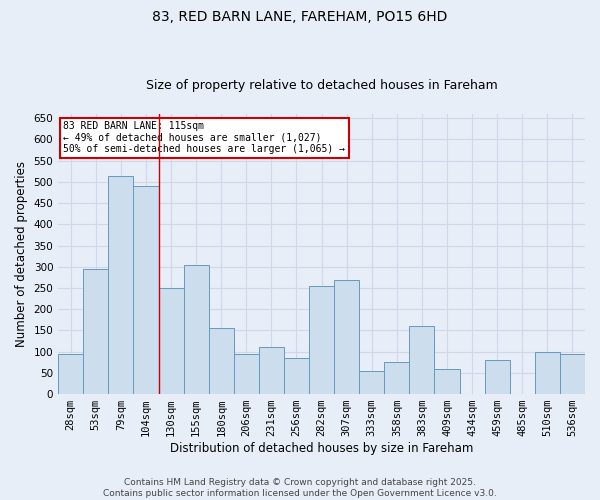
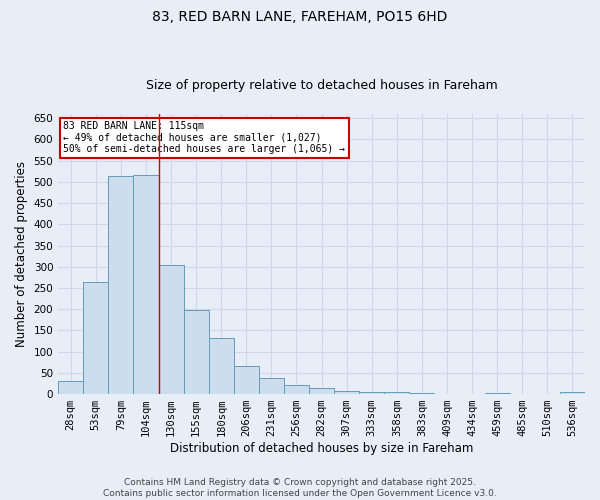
28sqm: 95 -> 30
53sqm: 295 -> 265
104sqm: 490 -> 517
130sqm: 250 -> 305
155sqm: 305 -> 198
180sqm: 155 -> 133
206sqm: 95 -> 67
231sqm: 110 -> 38
256sqm: 85 -> 22
282sqm: 255 -> 15
307sqm: 270 -> 7
333sqm: 55 -> 6
358sqm: 75 -> 4
383sqm: 160 -> 2
409sqm: 60 -> 1
459sqm: 80 -> 2
510sqm: 100 -> 1
536sqm: 95 -> 4
